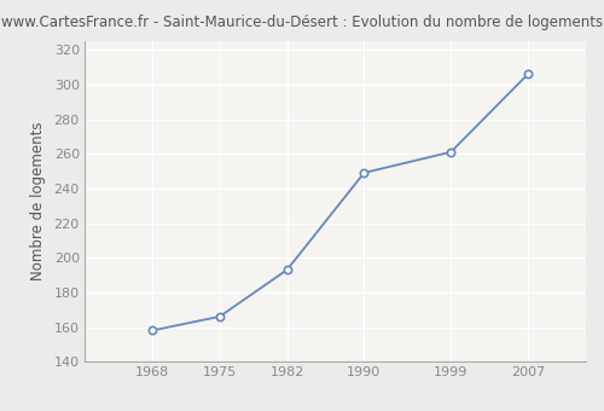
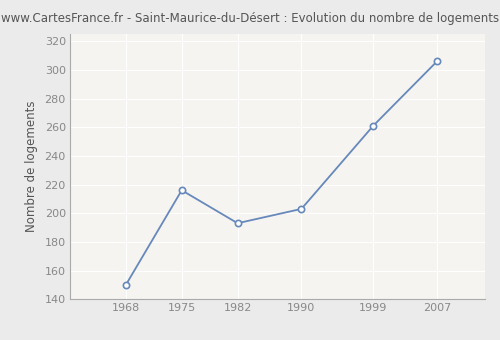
1968: 158 -> 150
1975: 166 -> 216
1990: 249 -> 203
